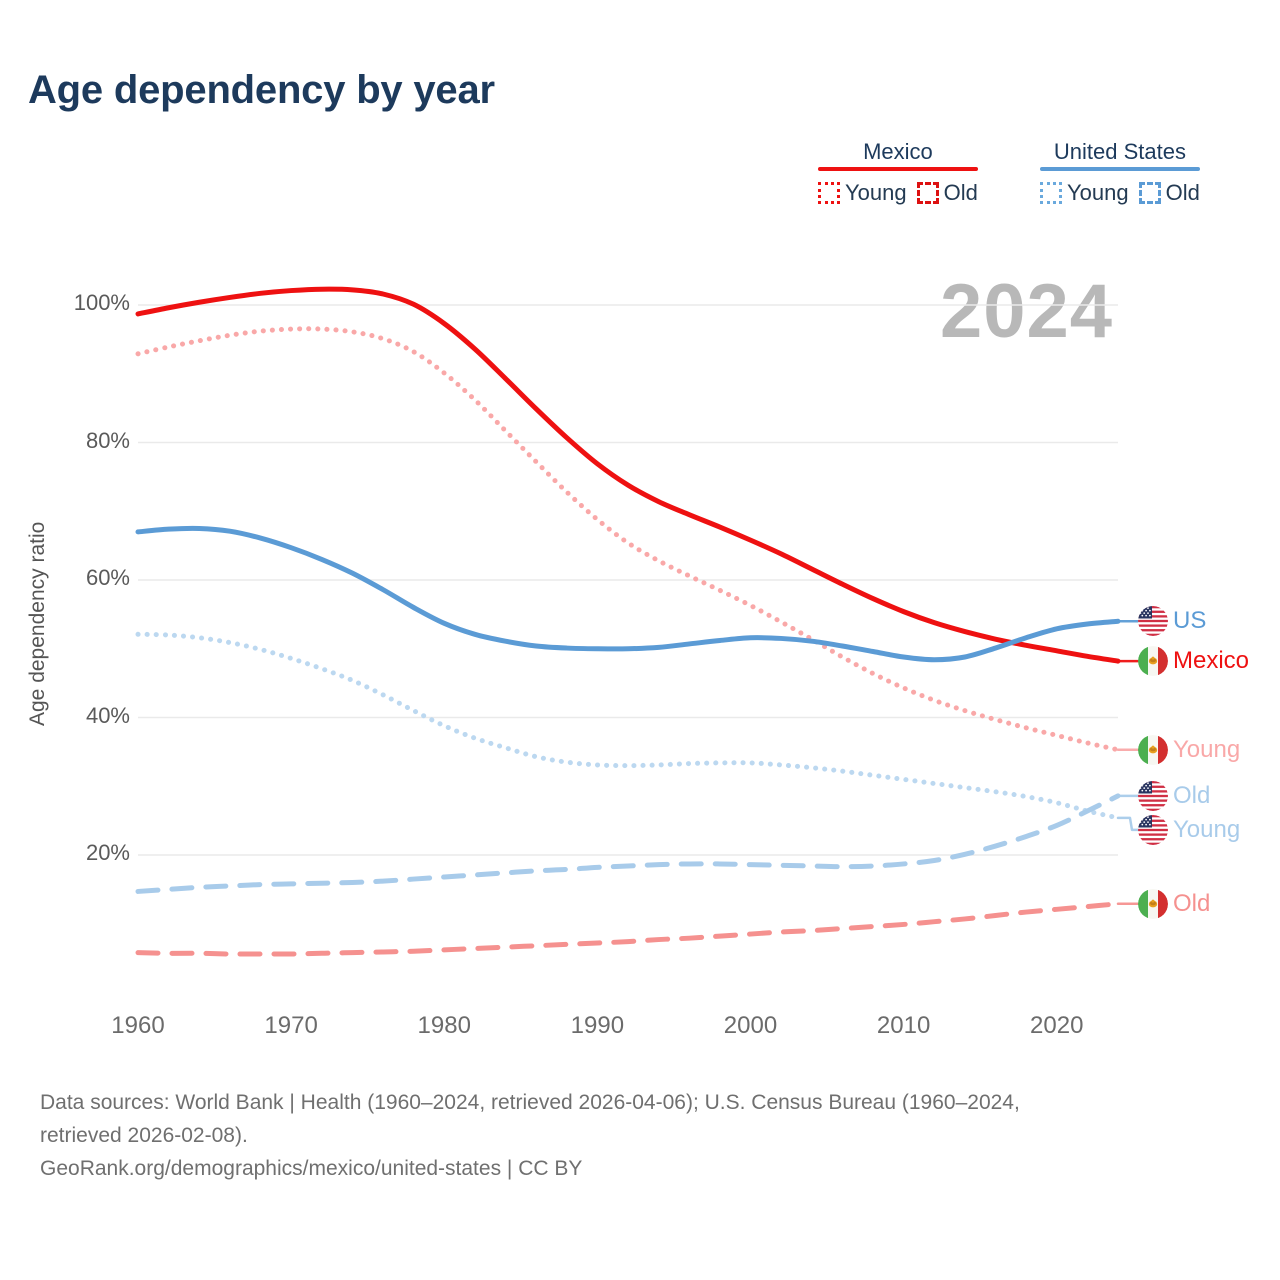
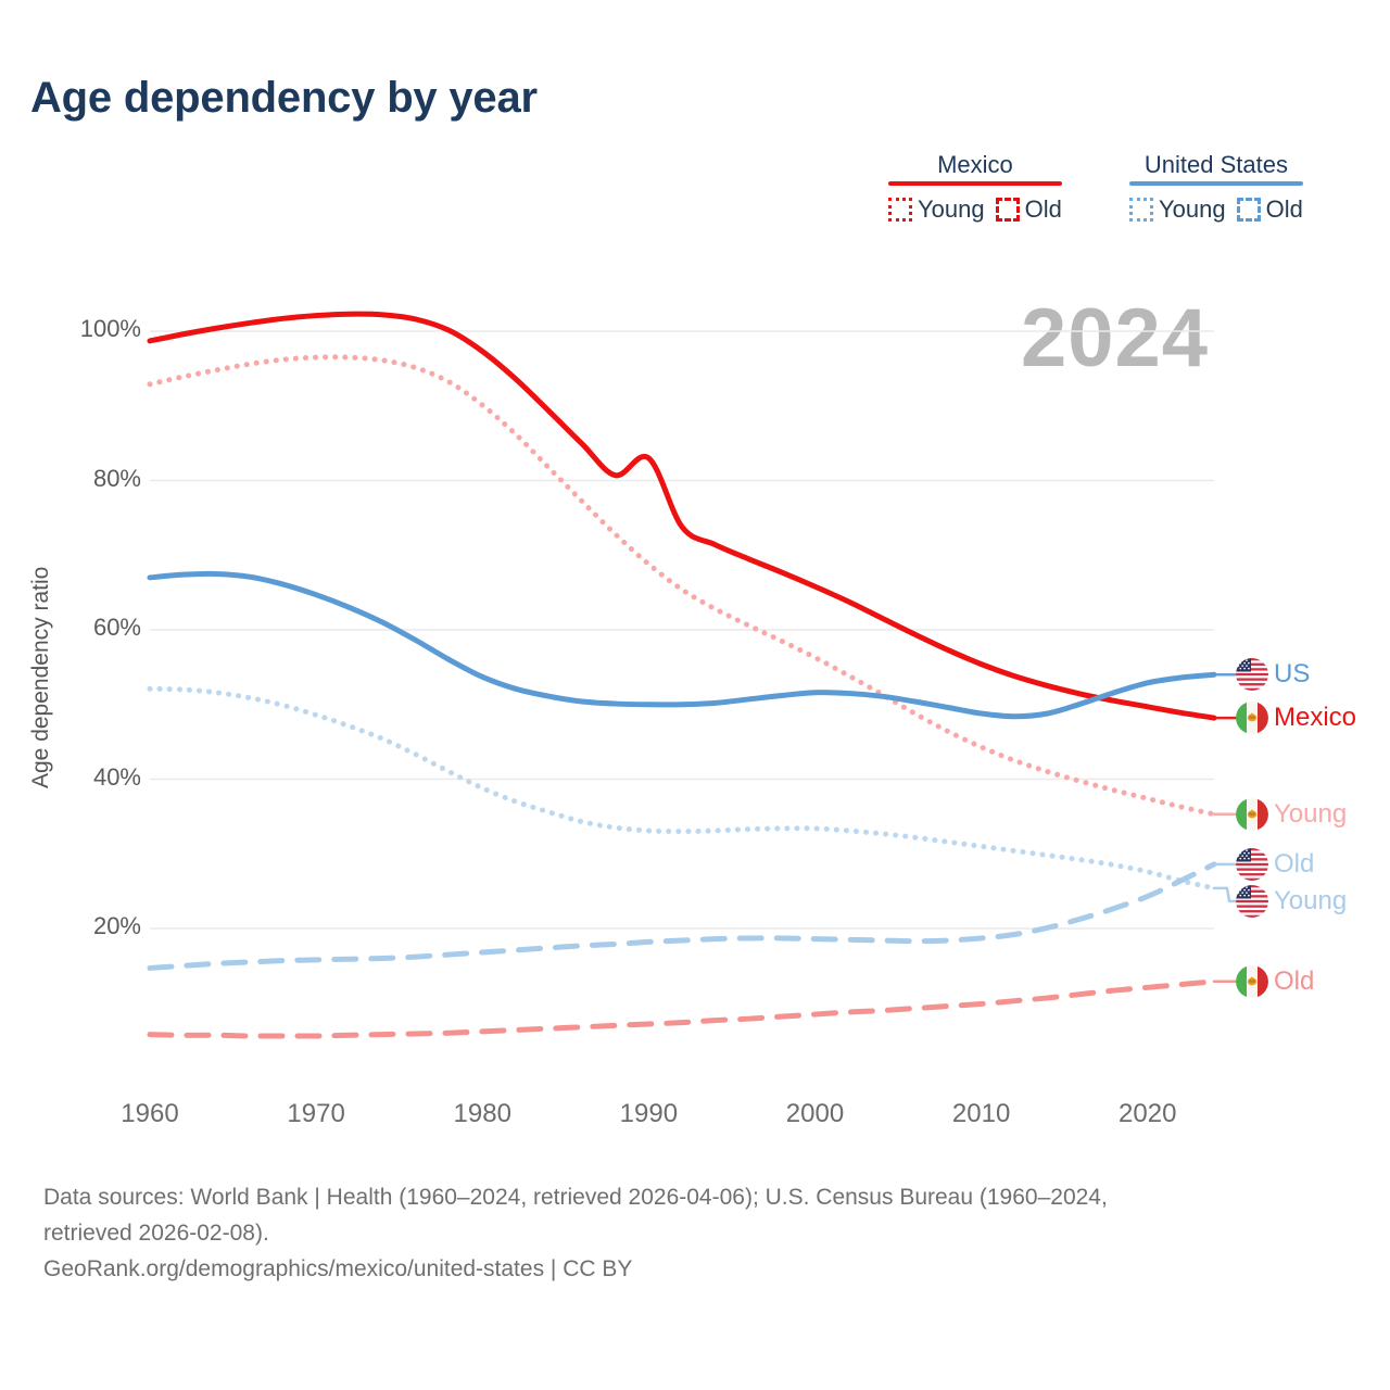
Mexico/1990: 77% -> 83%
